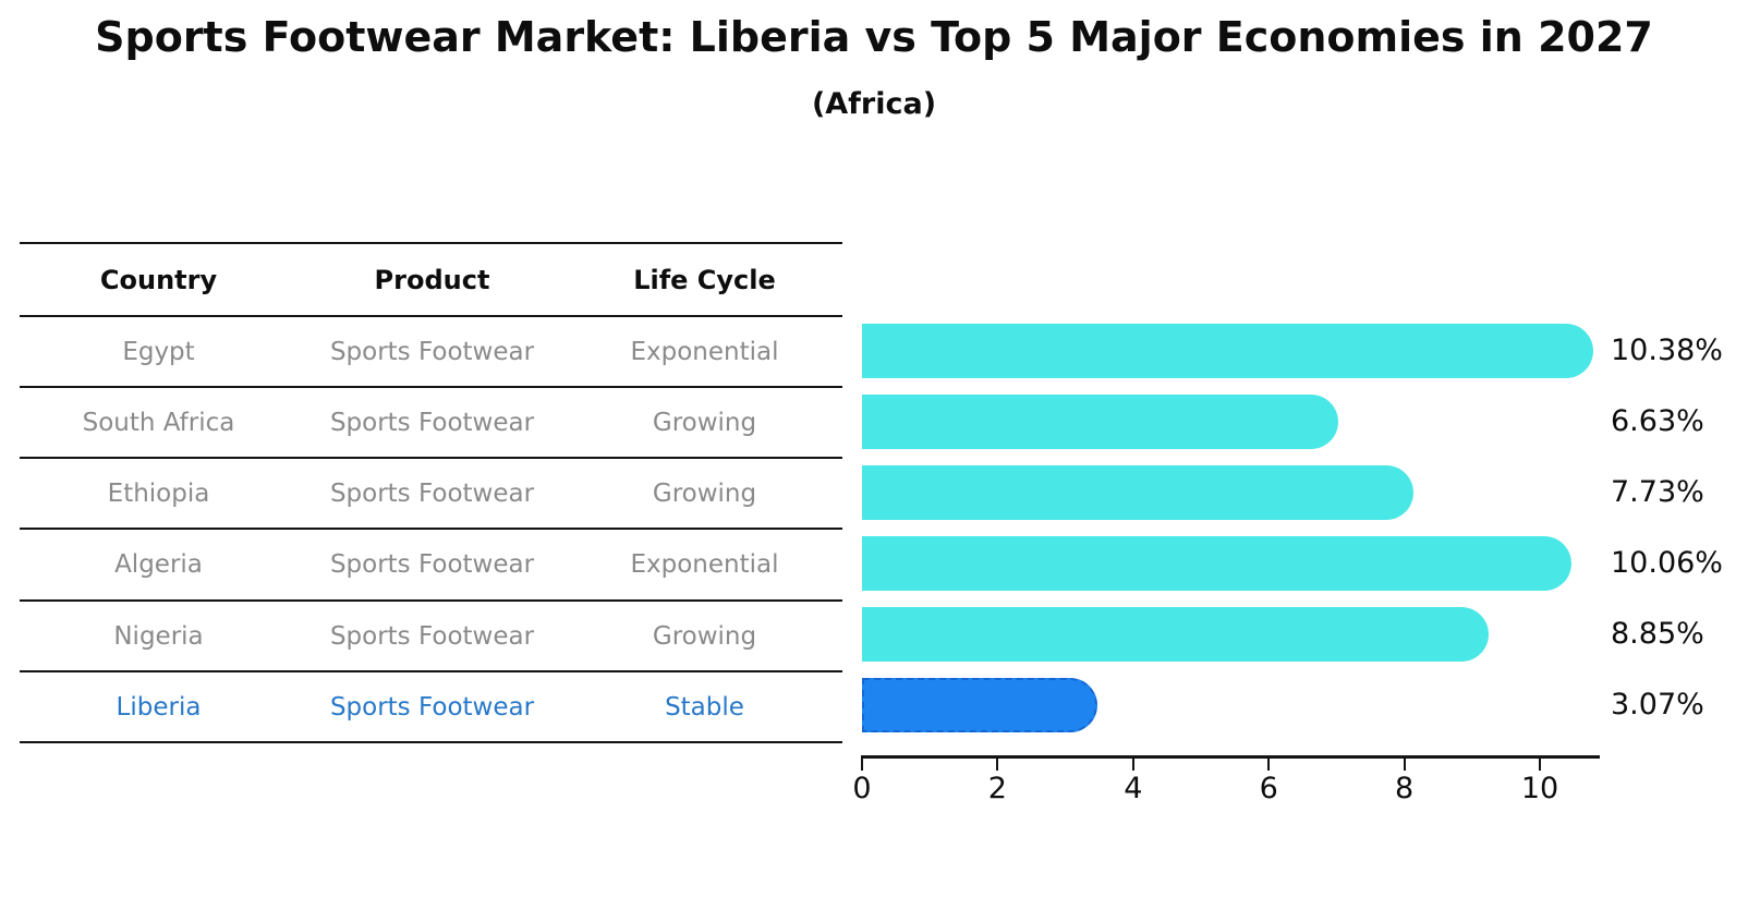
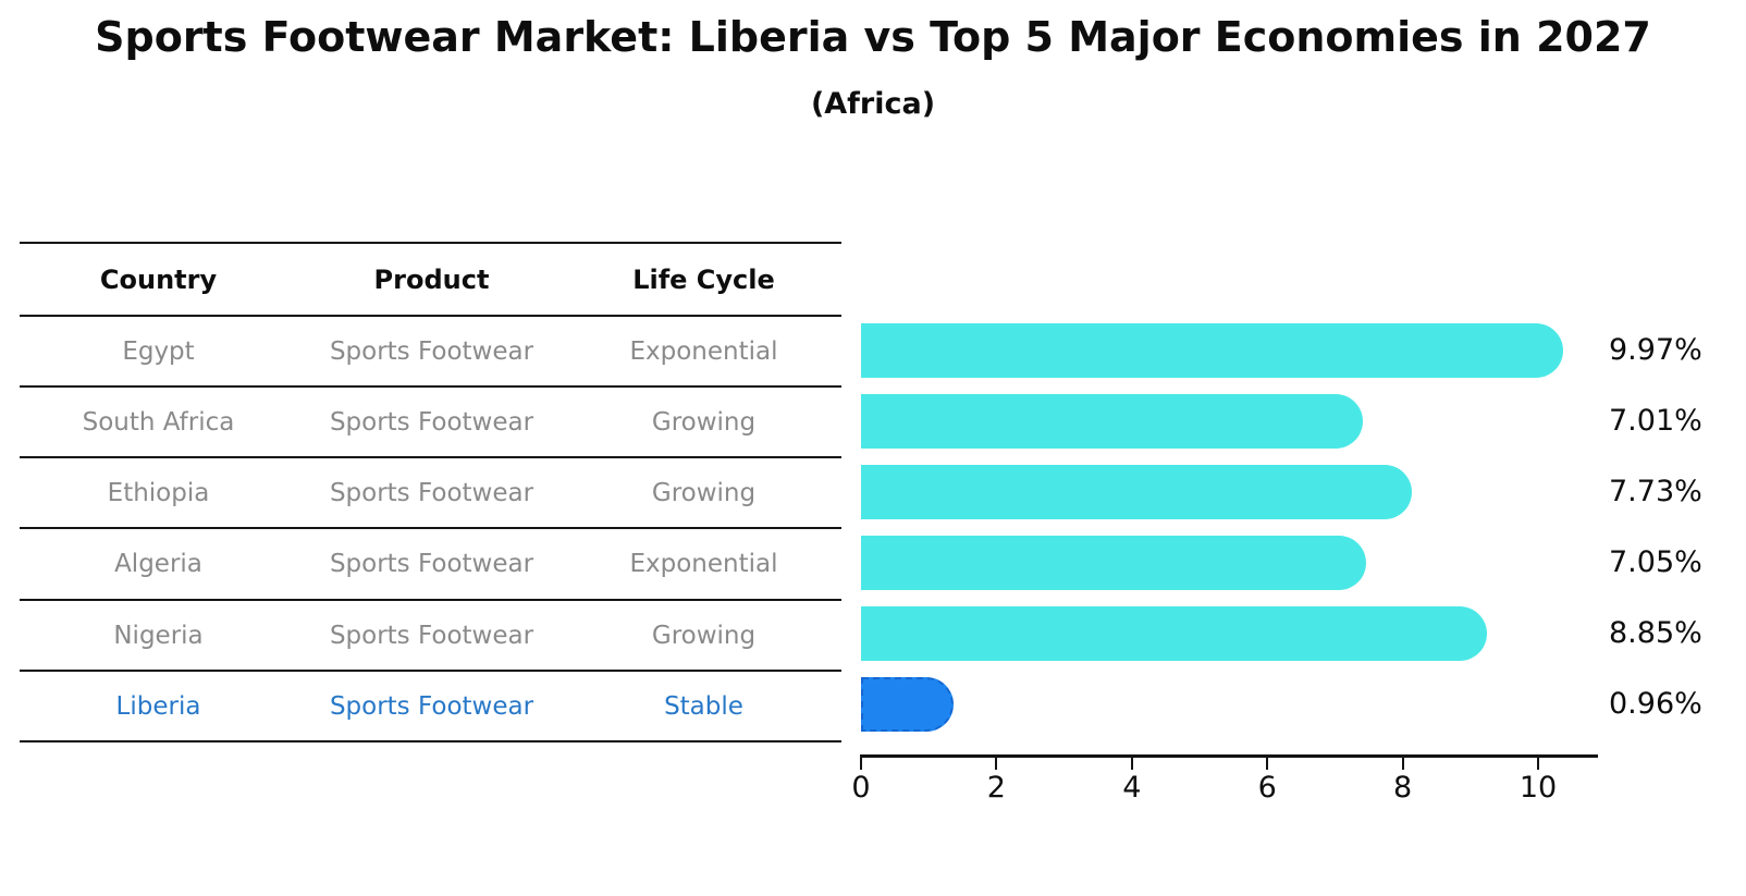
Egypt: 10.38% -> 9.97%
South Africa: 6.63% -> 7.01%
Algeria: 10.06% -> 7.05%
Liberia: 3.07% -> 0.96%
